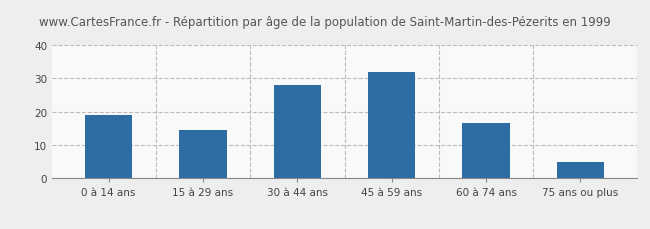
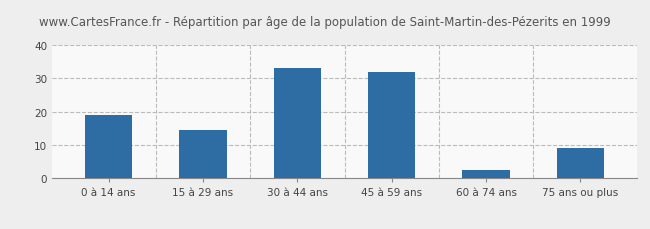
30 à 44 ans: 28.0 -> 33.0
60 à 74 ans: 16.5 -> 2.5
75 ans ou plus: 5.0 -> 9.0
